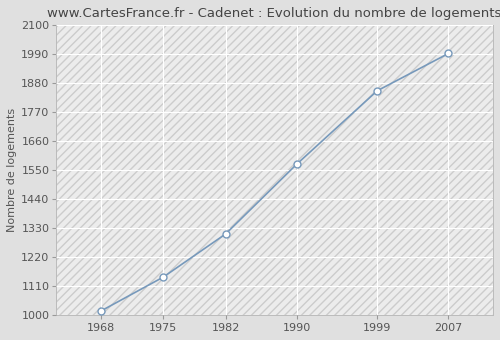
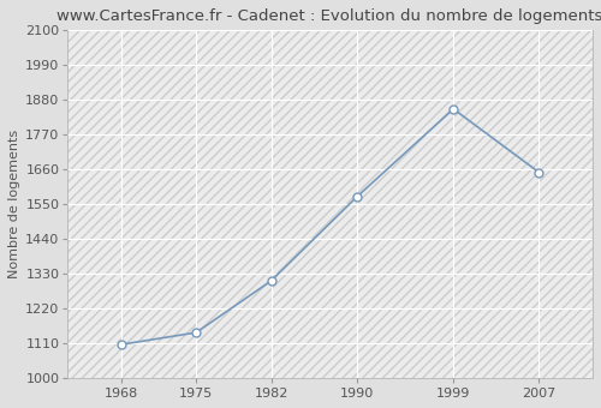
1968: 1014 -> 1105
2007: 1993 -> 1650
